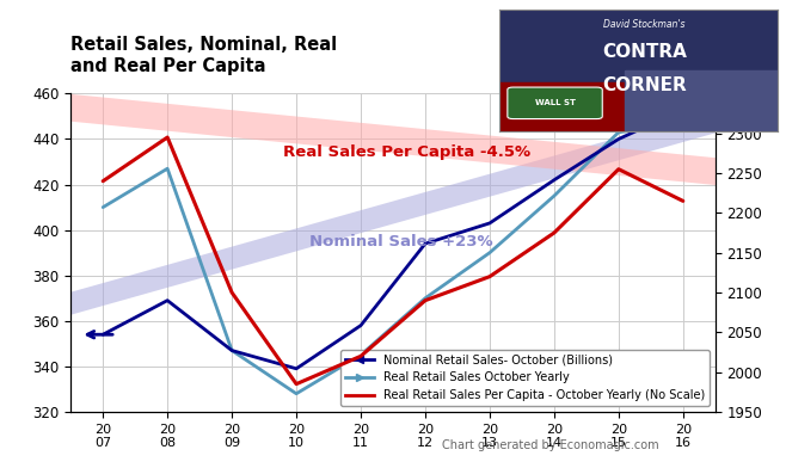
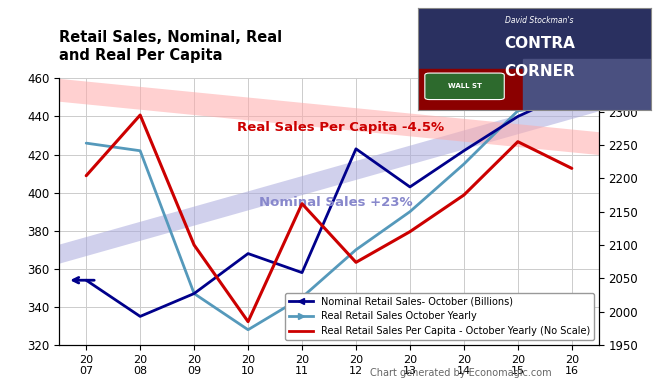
Real Retail Sales October Yearly/20 07: 410 -> 426
Real Retail Sales Per Capita - October Yearly (No Scale)/20 07: 2240 -> 2204
Nominal Retail Sales- October (Billions)/20 08: 369 -> 335
Real Retail Sales October Yearly/20 08: 427 -> 422
Nominal Retail Sales- October (Billions)/20 10: 339 -> 368
Real Retail Sales Per Capita - October Yearly (No Scale)/20 11: 2020 -> 2162
Nominal Retail Sales- October (Billions)/20 12: 394 -> 423
Real Retail Sales Per Capita - October Yearly (No Scale)/20 12: 2090 -> 2074
